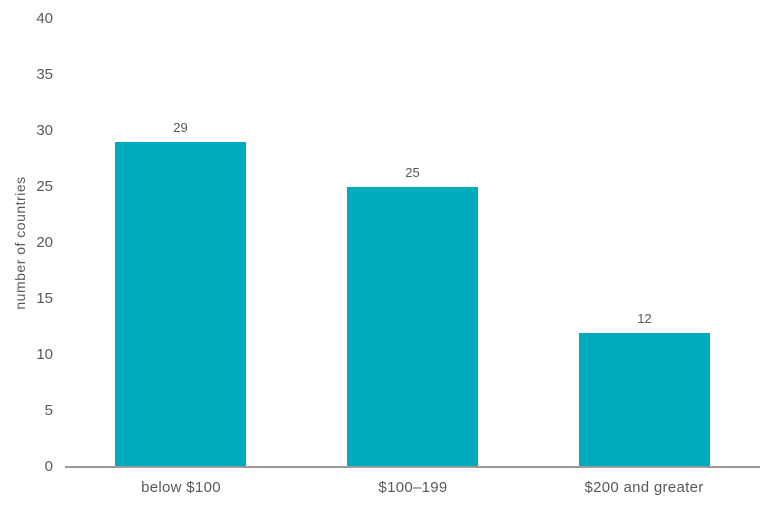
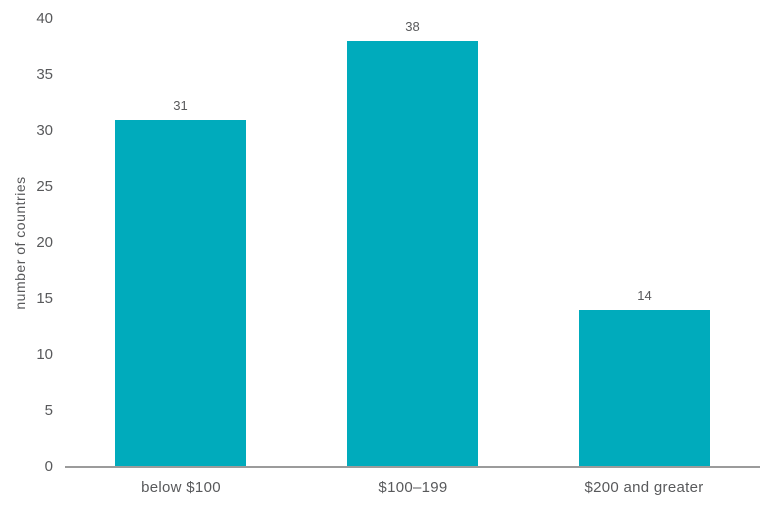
below $100: 29 -> 31
$100–199: 25 -> 38
$200 and greater: 12 -> 14
